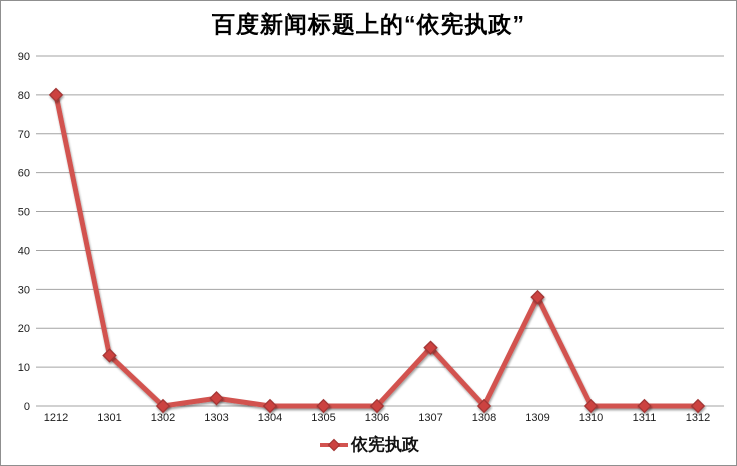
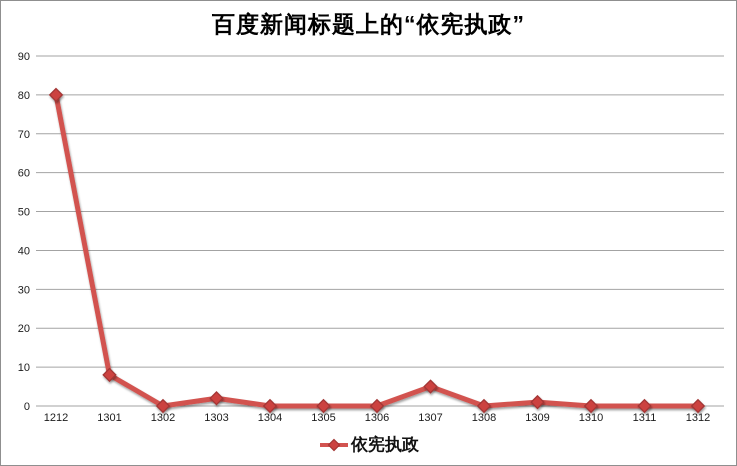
1301: 13 -> 8
1307: 15 -> 5
1309: 28 -> 1
